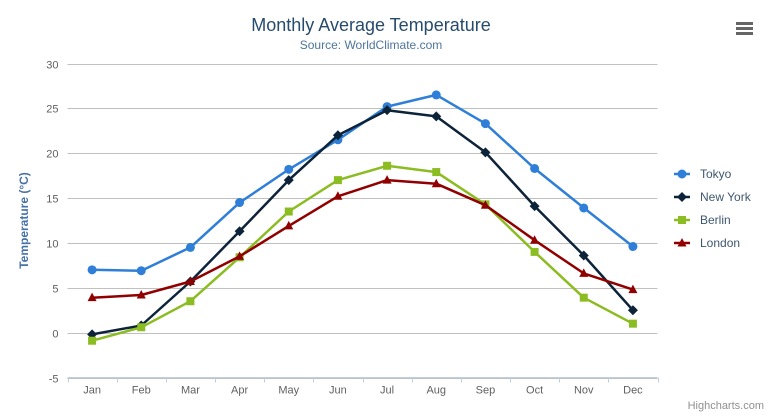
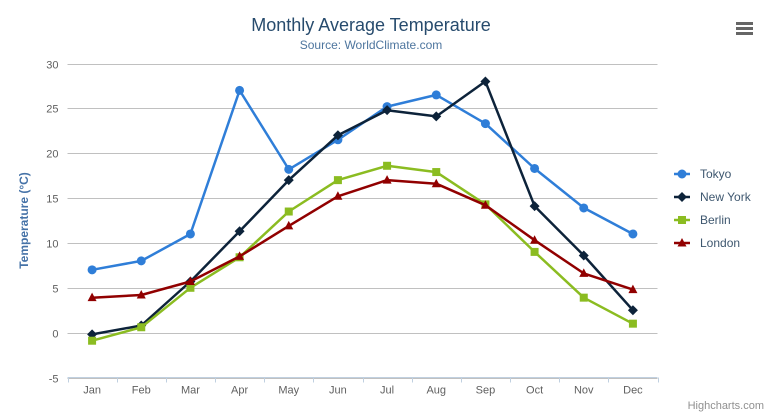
Tokyo/Feb: 7 -> 8
Tokyo/Mar: 10 -> 11
Berlin/Mar: 4 -> 5
Tokyo/Apr: 14 -> 27
New York/Sep: 20 -> 28
Tokyo/Dec: 10 -> 11
